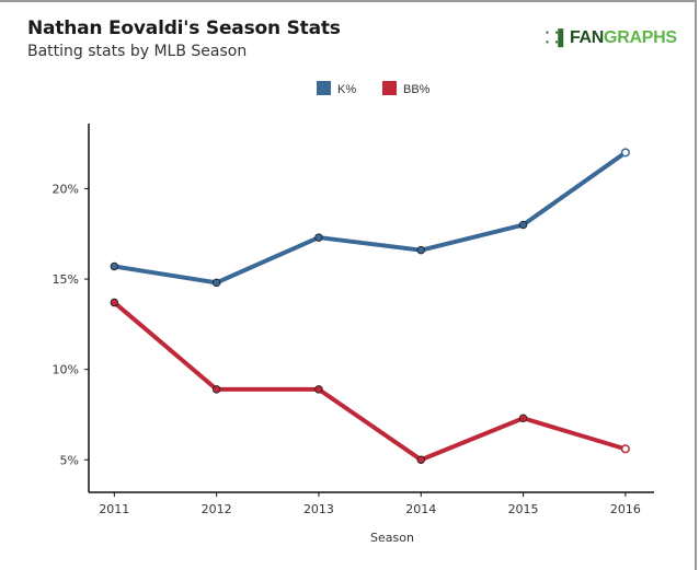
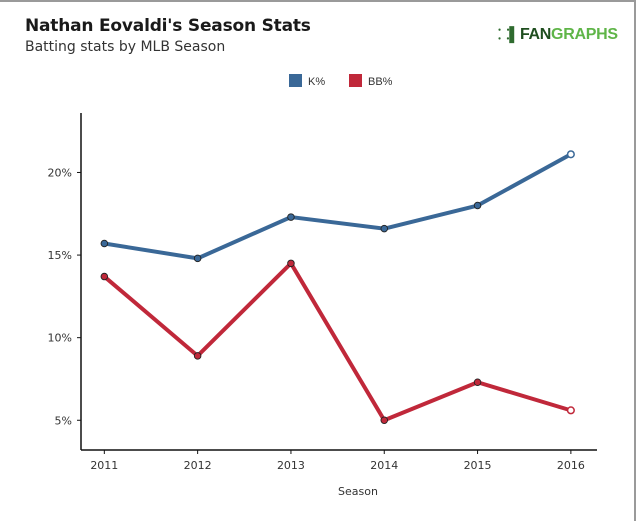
BB%/2013: 8.9% -> 14.5%
K%/2016: 22.0% -> 21.1%
